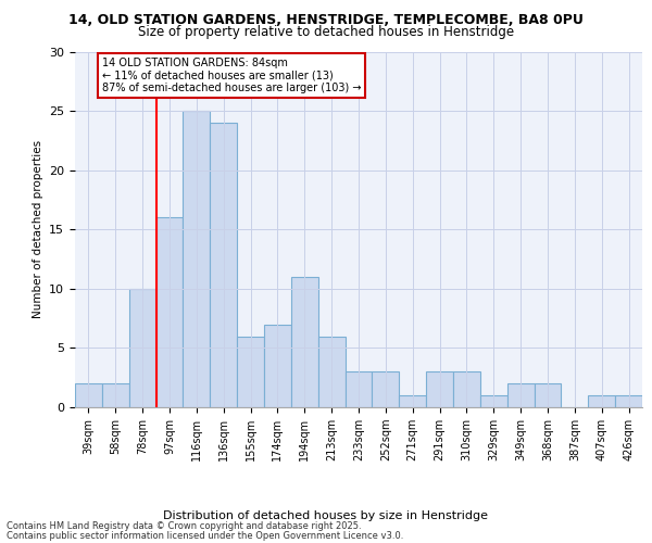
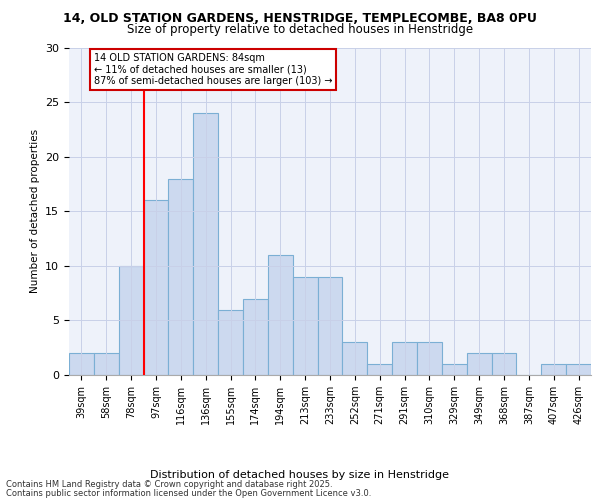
116sqm: 25 -> 18
213sqm: 6 -> 9
233sqm: 3 -> 9
